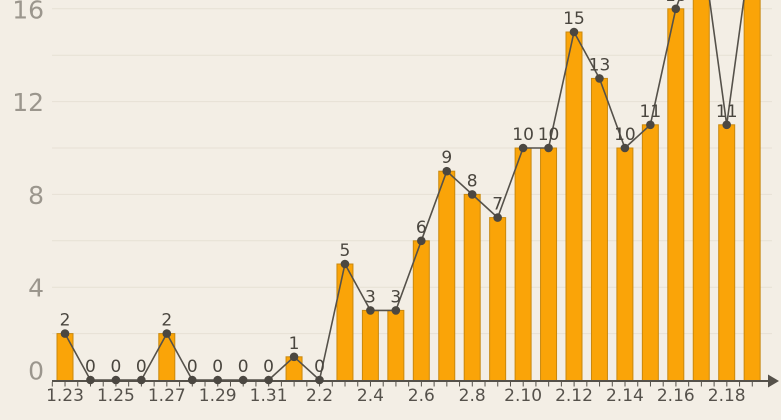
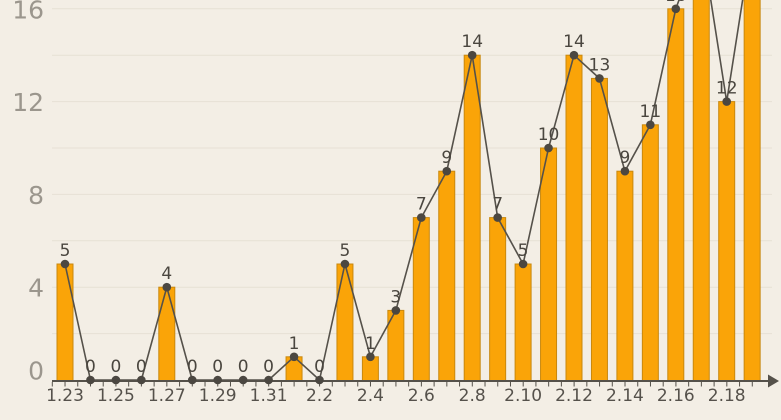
1.23: 2 -> 5
1.27: 2 -> 4
2.4: 3 -> 1
2.6: 6 -> 7
2.8: 8 -> 14
2.10: 10 -> 5
2.12: 15 -> 14
2.14: 10 -> 9
2.18: 11 -> 12
